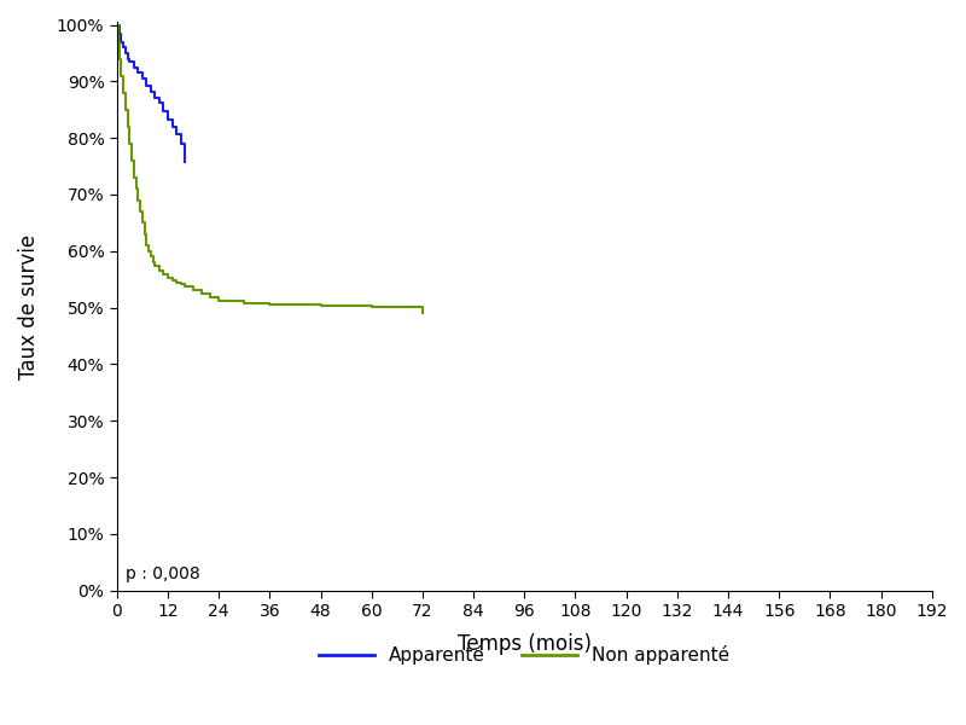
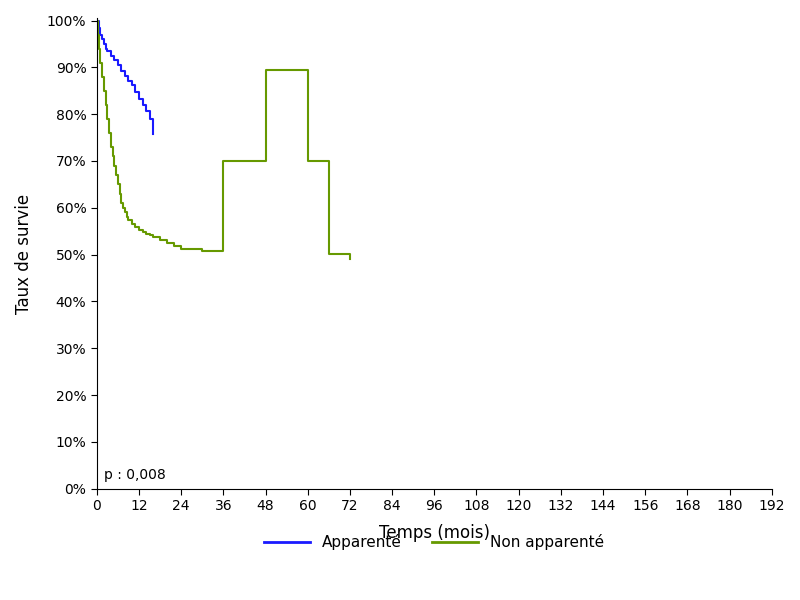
Non apparenté/36: 50.6% -> 70.0%
Non apparenté/48: 50.4% -> 89.5%
Non apparenté/60: 50.2% -> 70.0%
